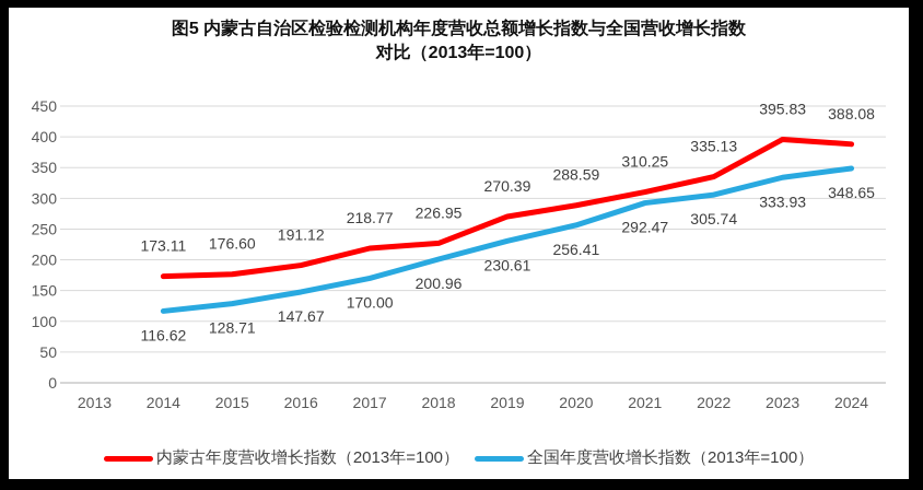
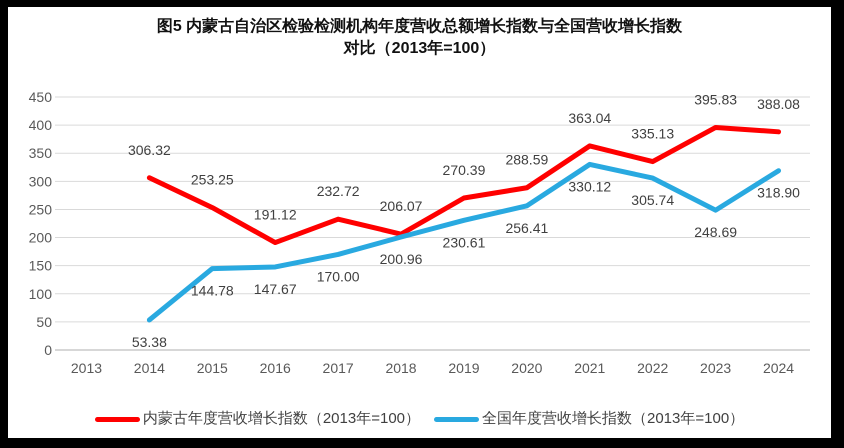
内蒙古年度营收增长指数（2013年=100）/2014: 173.11 -> 306.32
全国年度营收增长指数（2013年=100）/2014: 116.62 -> 53.38
内蒙古年度营收增长指数（2013年=100）/2015: 176.60 -> 253.25
全国年度营收增长指数（2013年=100）/2015: 128.71 -> 144.78
内蒙古年度营收增长指数（2013年=100）/2017: 218.77 -> 232.72
内蒙古年度营收增长指数（2013年=100）/2018: 226.95 -> 206.07
内蒙古年度营收增长指数（2013年=100）/2021: 310.25 -> 363.04
全国年度营收增长指数（2013年=100）/2021: 292.47 -> 330.12
全国年度营收增长指数（2013年=100）/2023: 333.93 -> 248.69
全国年度营收增长指数（2013年=100）/2024: 348.65 -> 318.90
